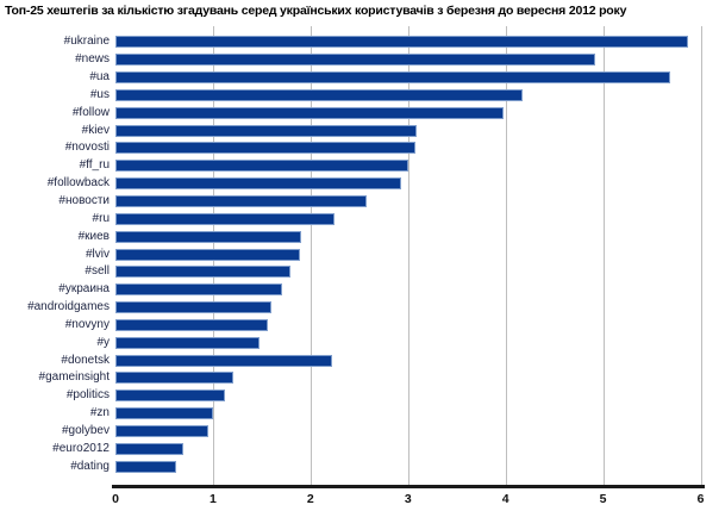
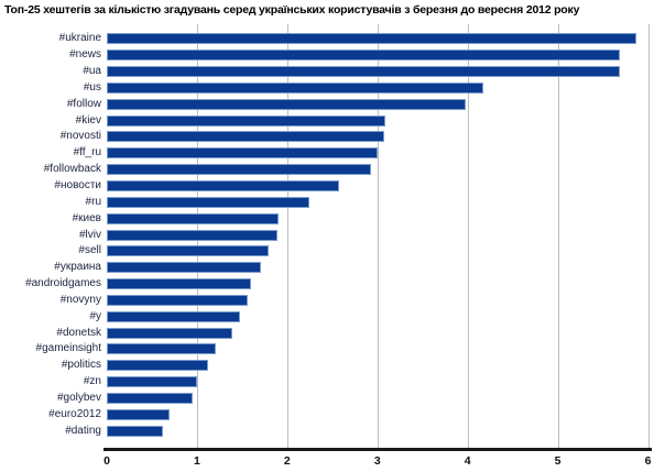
#news: 4.9 -> 5.7
#donetsk: 2.2 -> 1.4
